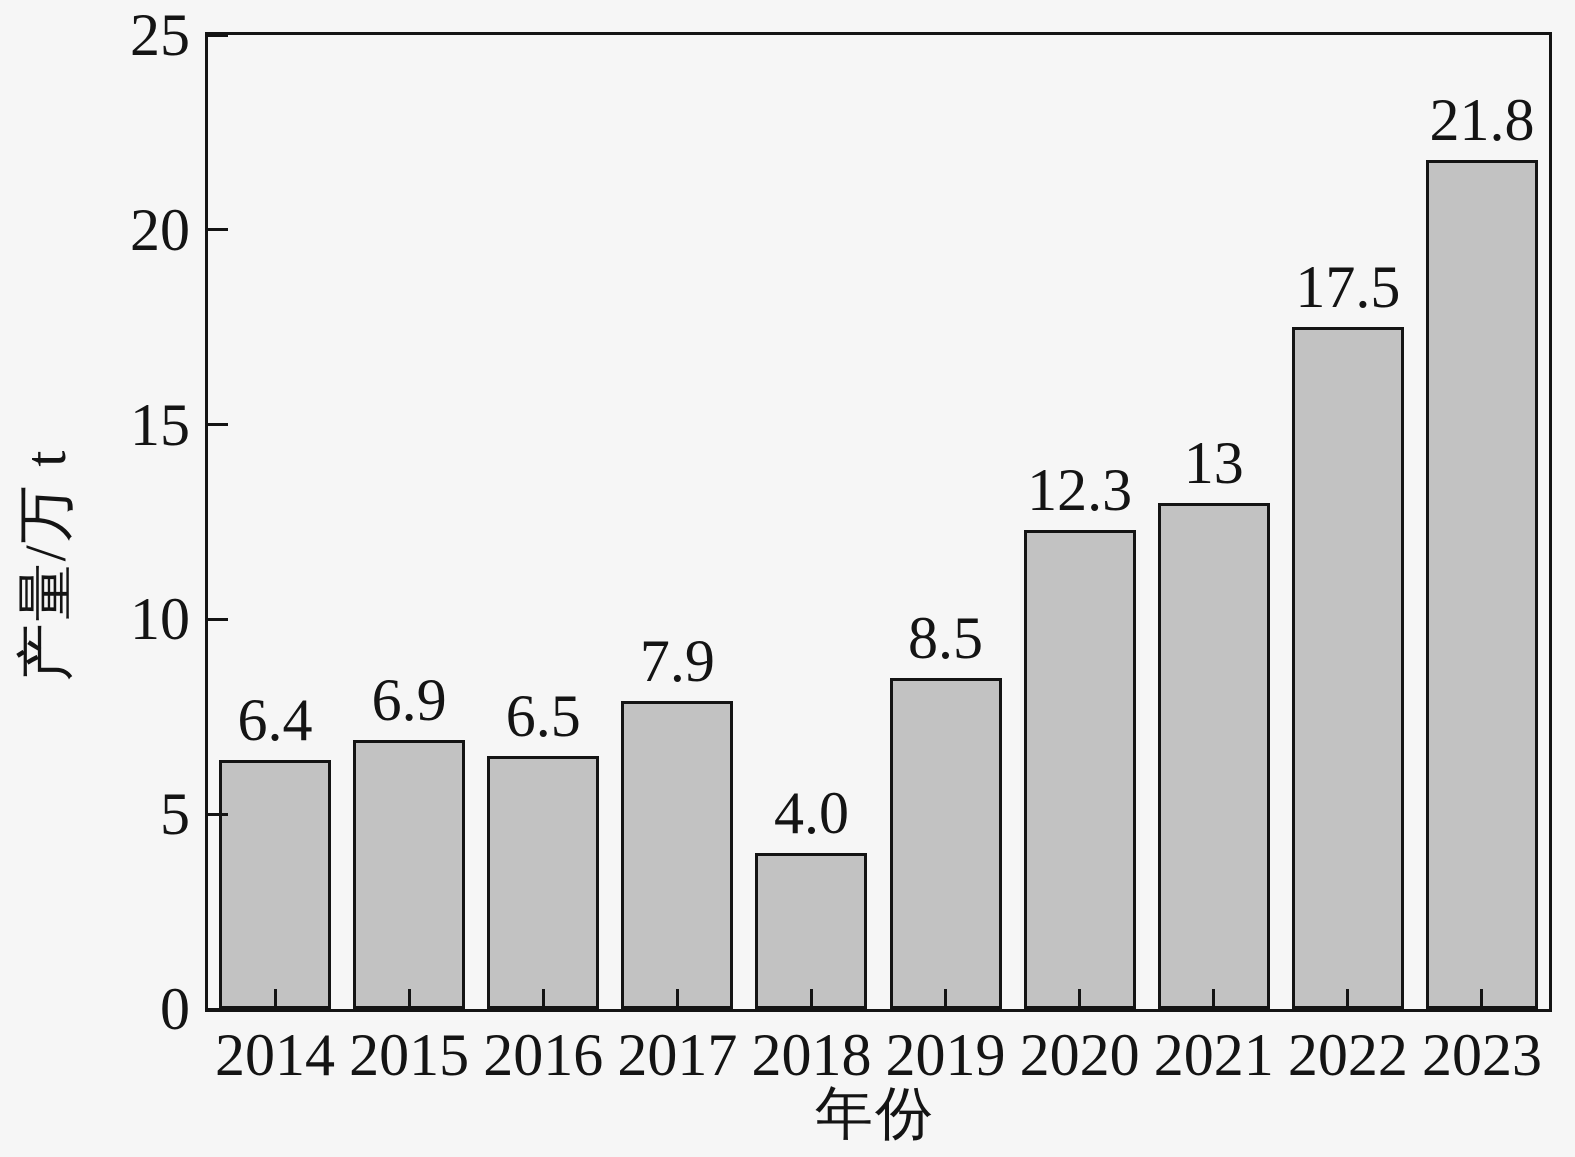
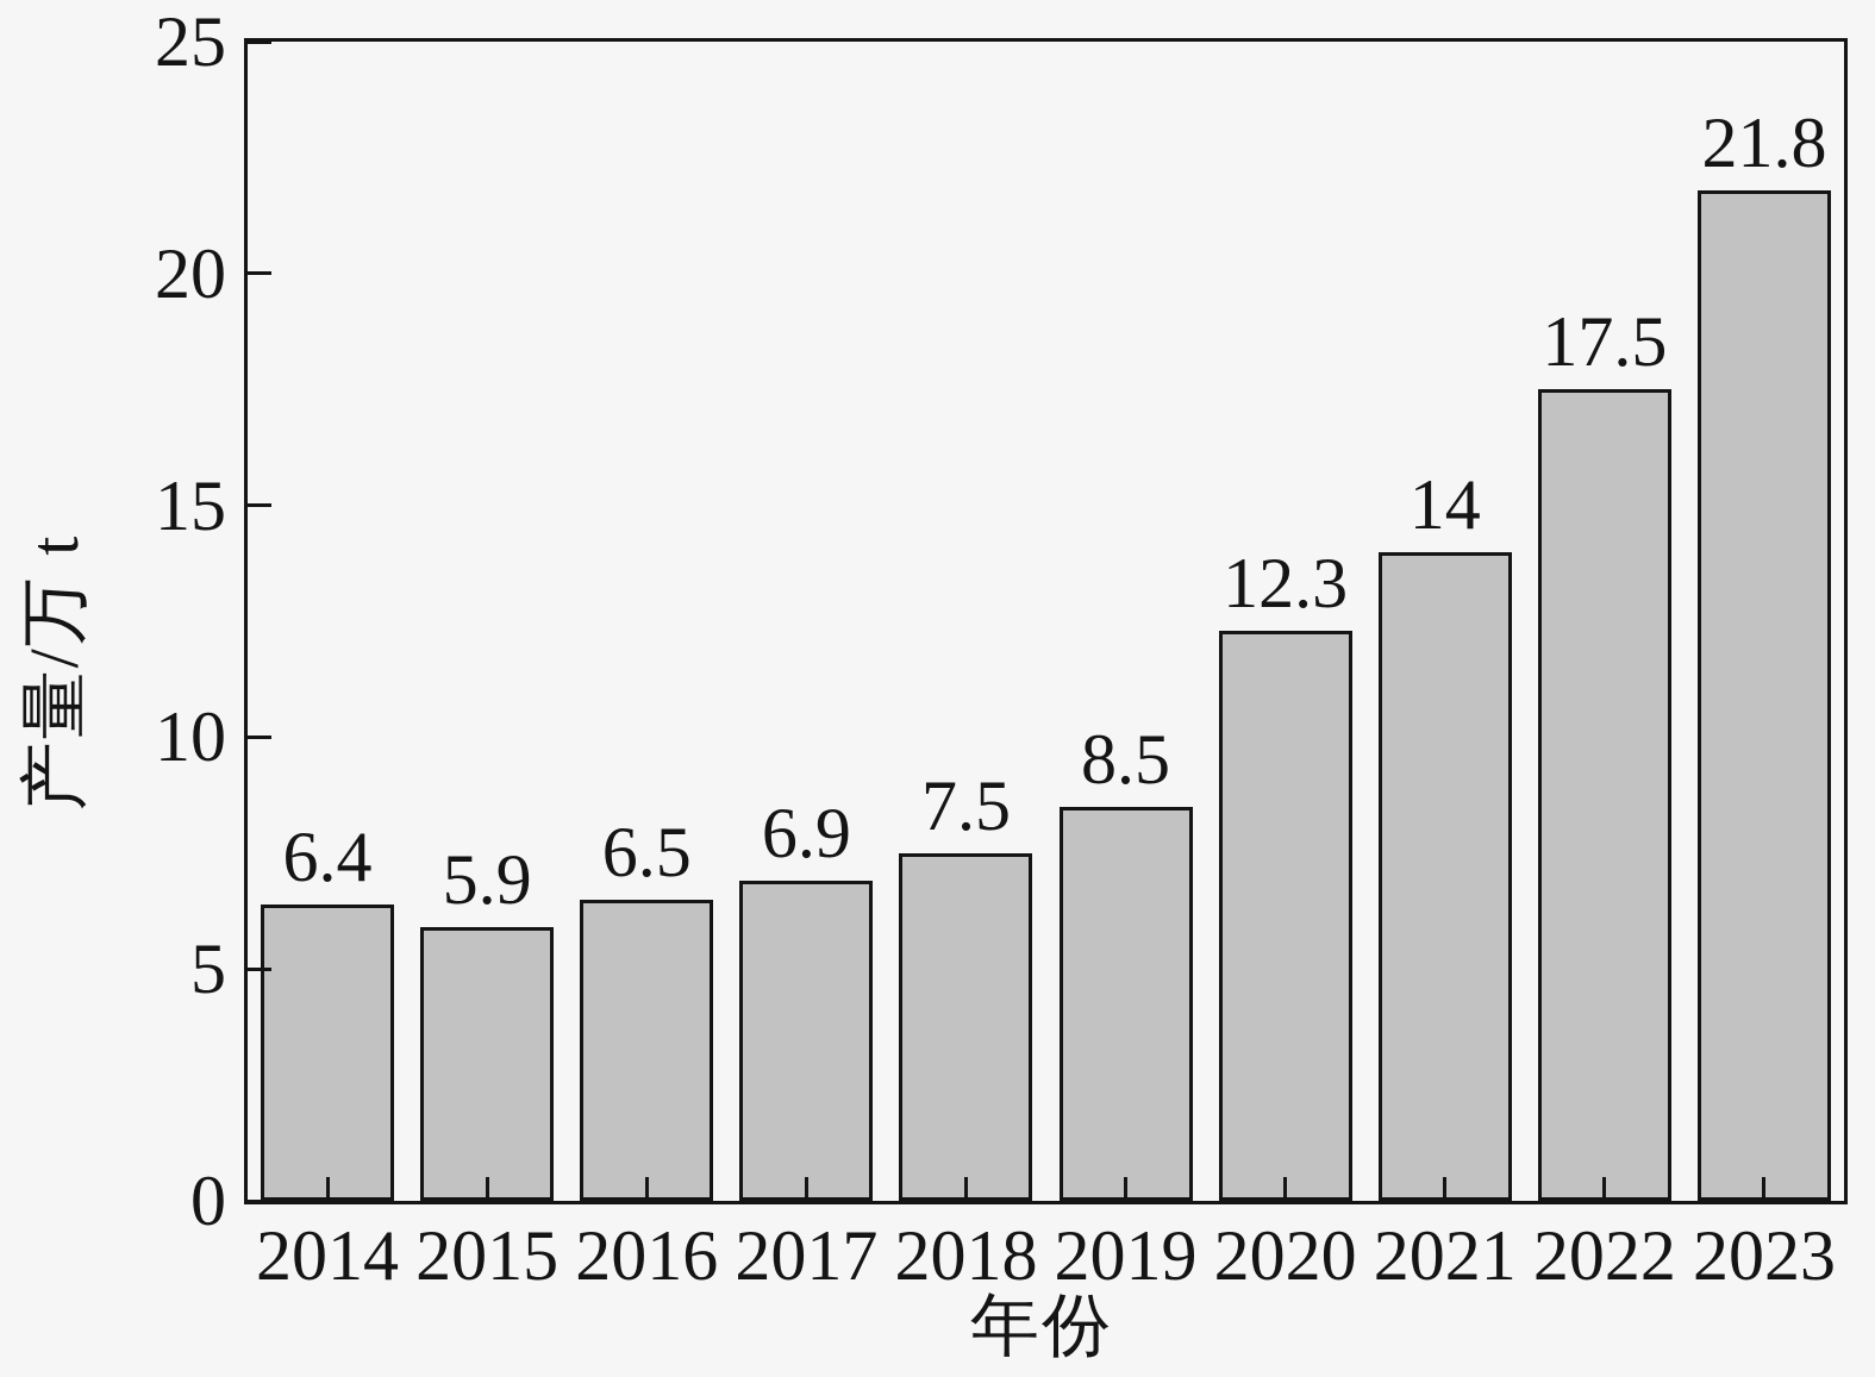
2015: 6.9 -> 5.9
2017: 7.9 -> 6.9
2018: 4.0 -> 7.5
2021: 13 -> 14
